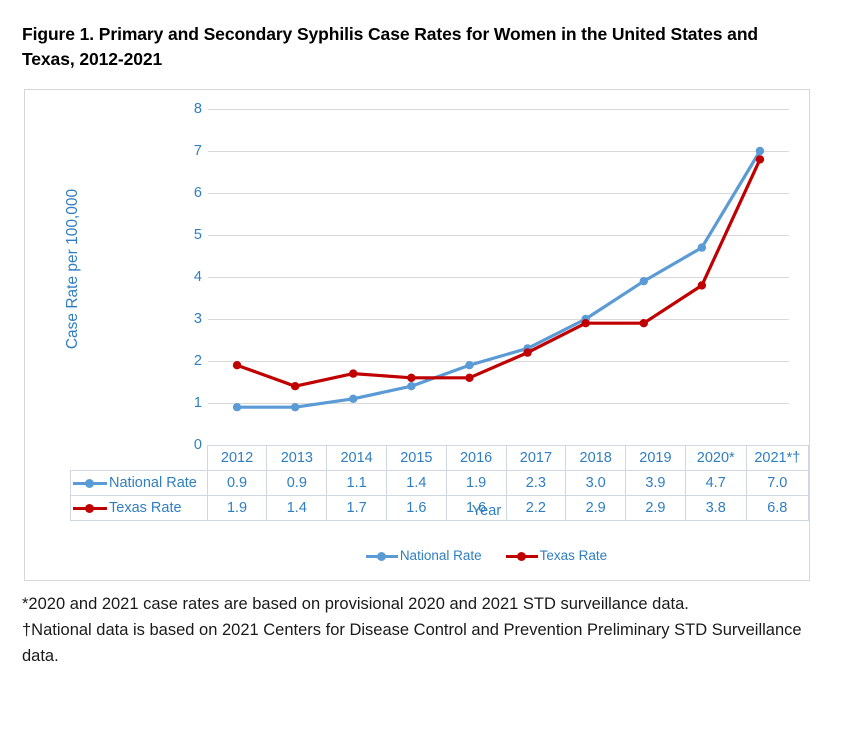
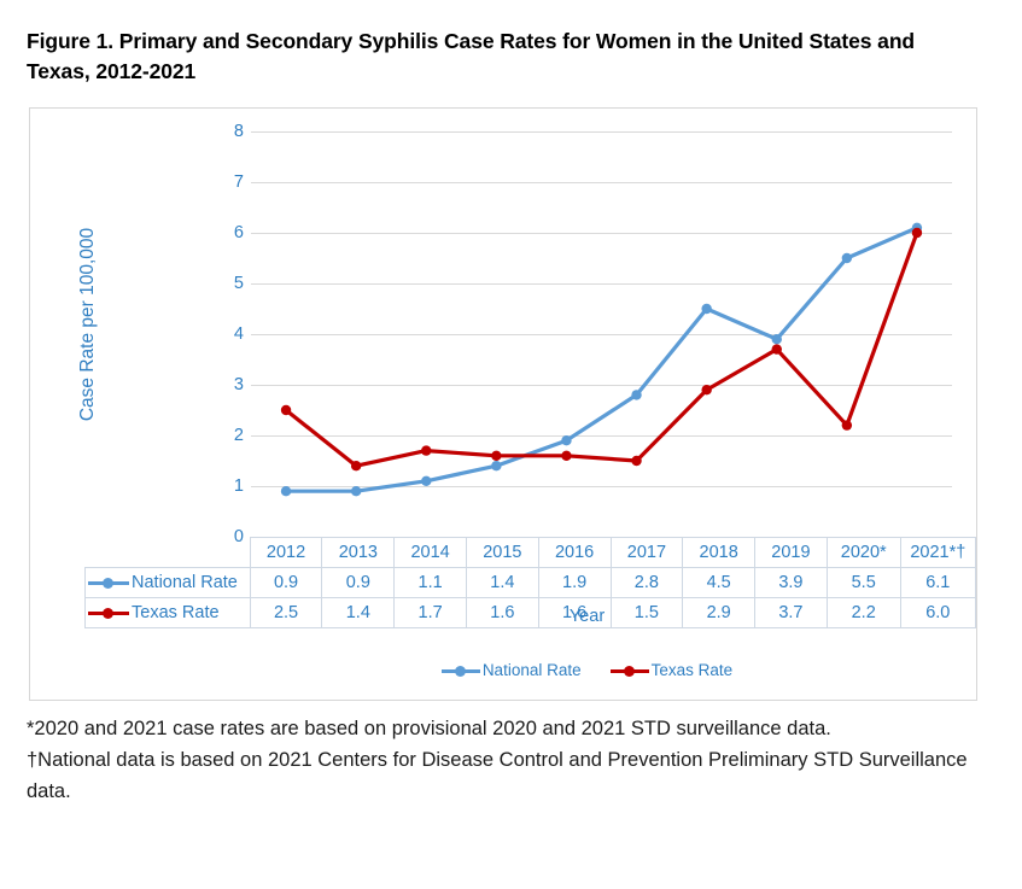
Texas Rate/2012: 1.9 -> 2.5
National Rate/2017: 2.3 -> 2.8
Texas Rate/2017: 2.2 -> 1.5
National Rate/2018: 3.0 -> 4.5
Texas Rate/2019: 2.9 -> 3.7
National Rate/2020*: 4.7 -> 5.5
Texas Rate/2020*: 3.8 -> 2.2
National Rate/2021*†: 7.0 -> 6.1
Texas Rate/2021*†: 6.8 -> 6.0
